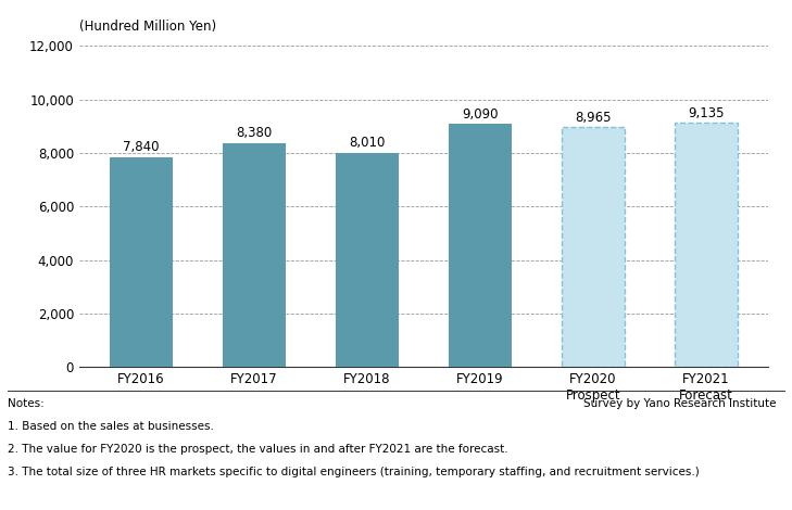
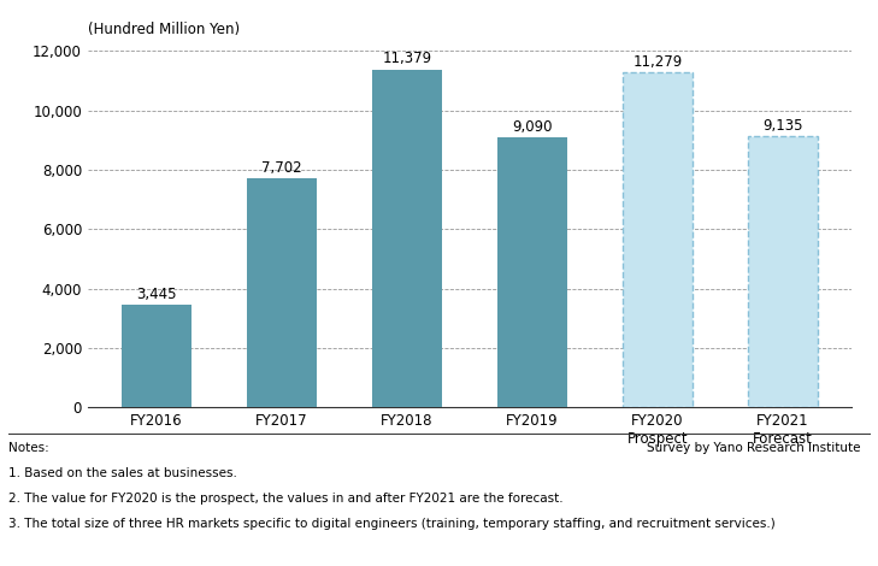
FY2016: 7,840 -> 3,445
FY2017: 8,380 -> 7,702
FY2018: 8,010 -> 11,379
FY2020 Prospect: 8,965 -> 11,279
